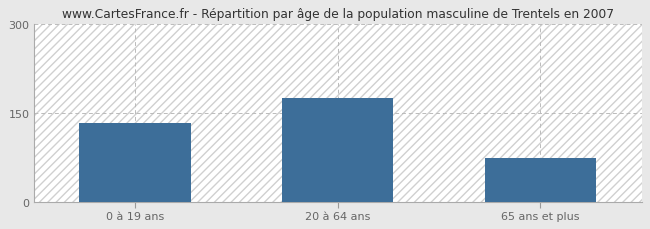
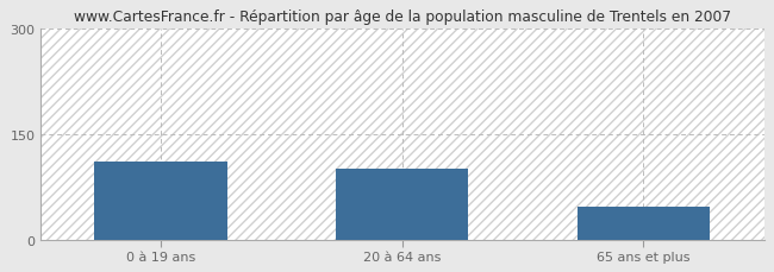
0 à 19 ans: 133 -> 112
20 à 64 ans: 175 -> 102
65 ans et plus: 75 -> 48
